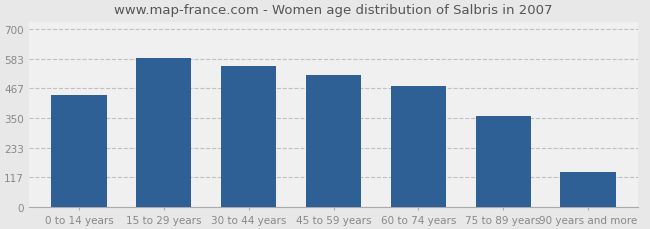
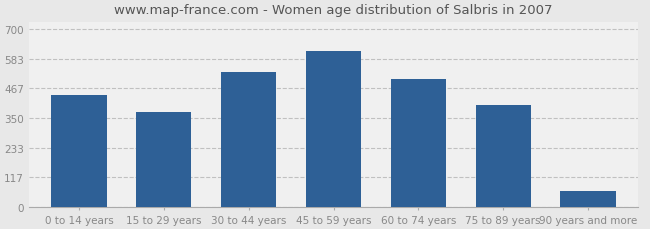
15 to 29 years: 585 -> 375
30 to 44 years: 555 -> 530
45 to 59 years: 520 -> 615
60 to 74 years: 475 -> 505
75 to 89 years: 360 -> 400
90 years and more: 140 -> 62
